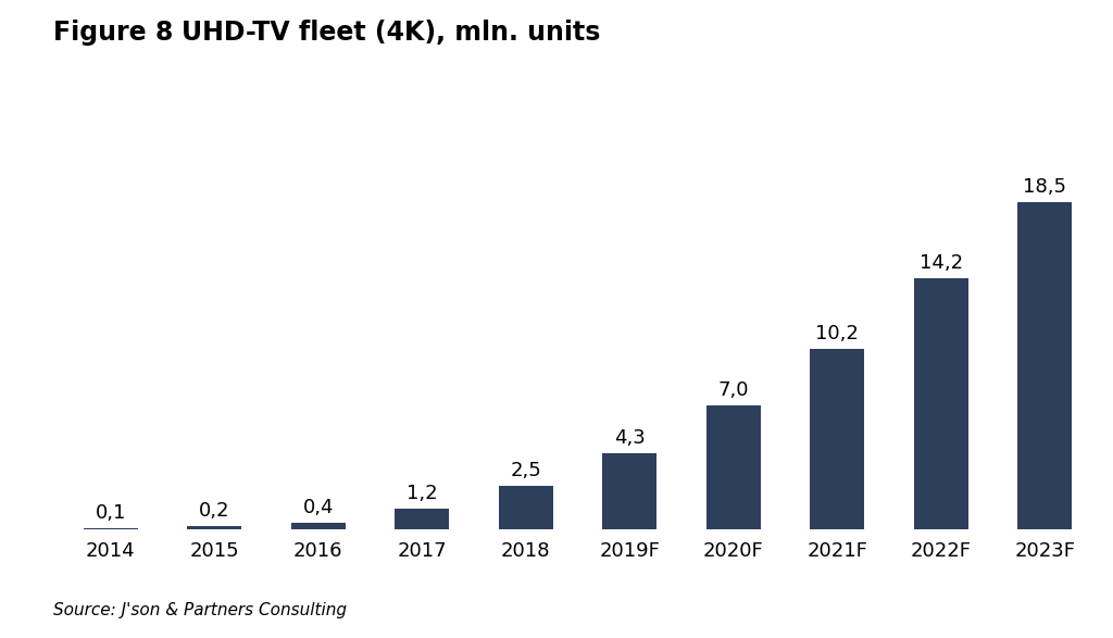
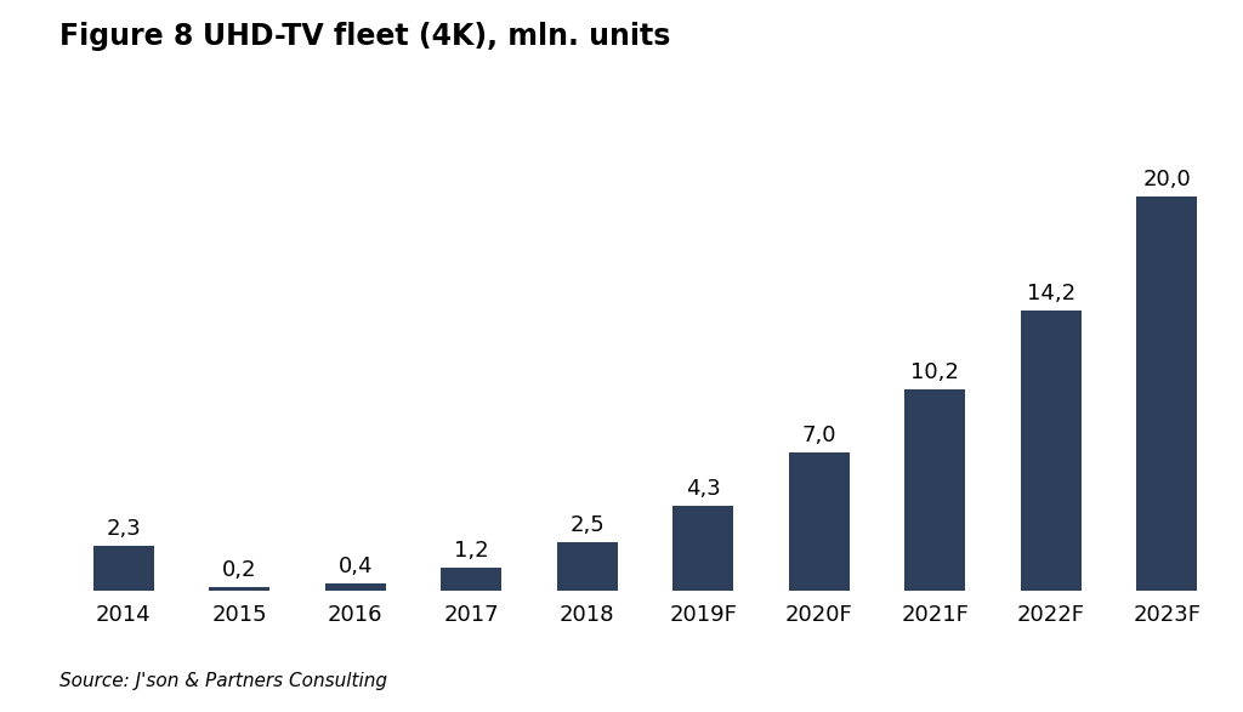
2014: 0,1 -> 2,3
2023F: 18,5 -> 20,0
